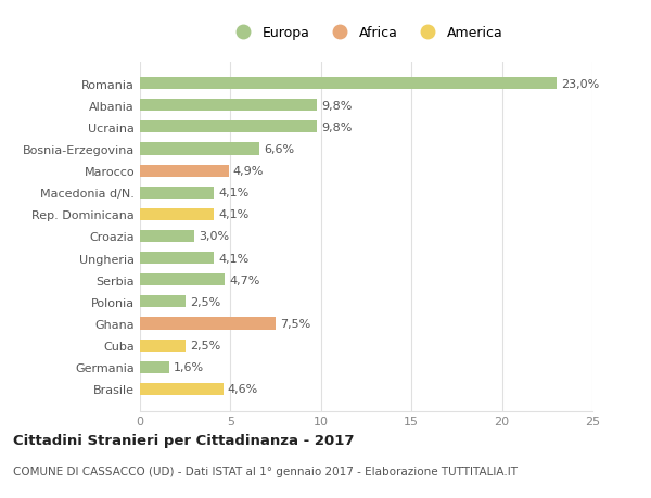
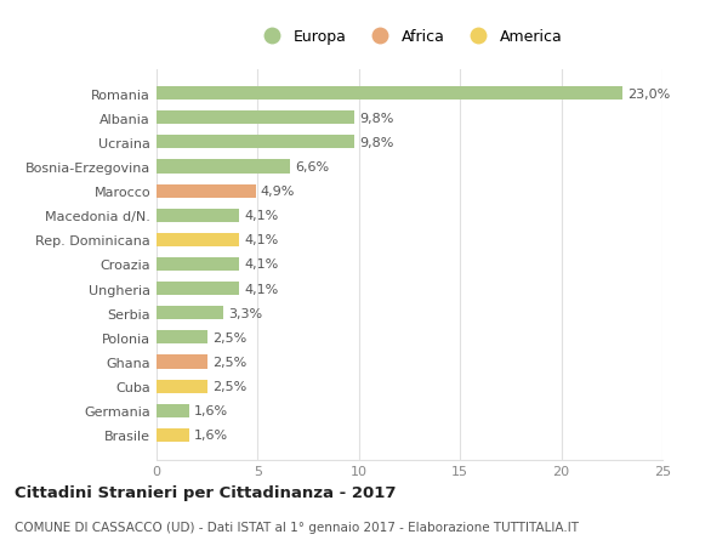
Croazia: 3,0% -> 4,1%
Serbia: 4,7% -> 3,3%
Ghana: 7,5% -> 2,5%
Brasile: 4,6% -> 1,6%
